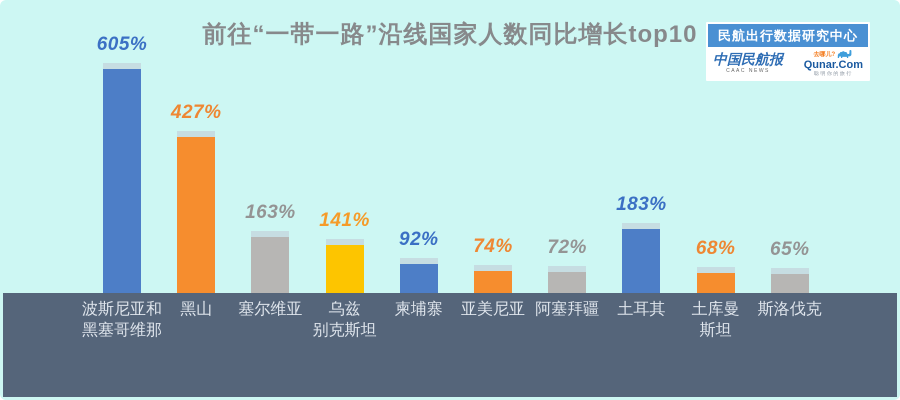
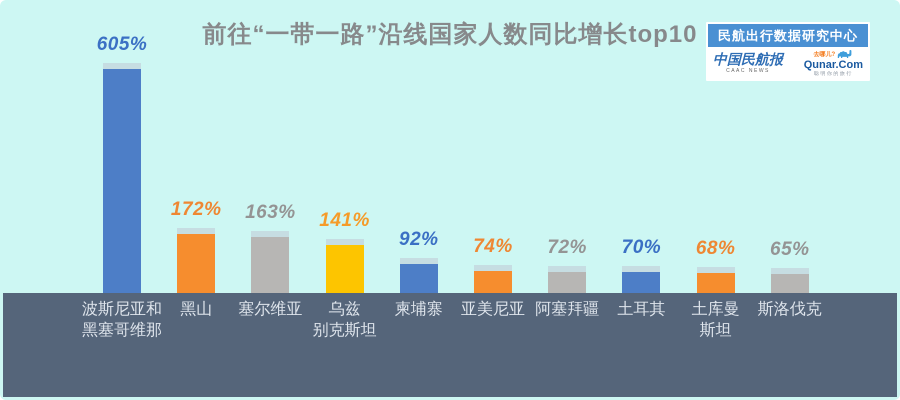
黑山: 427% -> 172%
土耳其: 183% -> 70%
